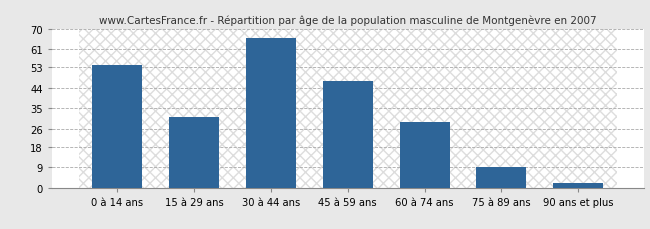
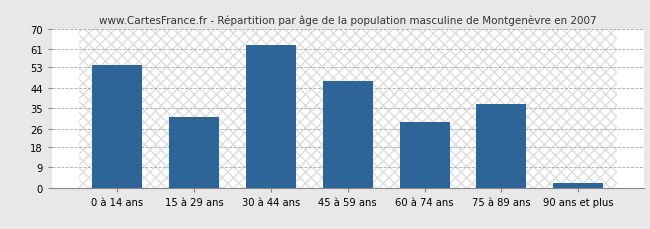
30 à 44 ans: 66 -> 63
75 à 89 ans: 9 -> 37
